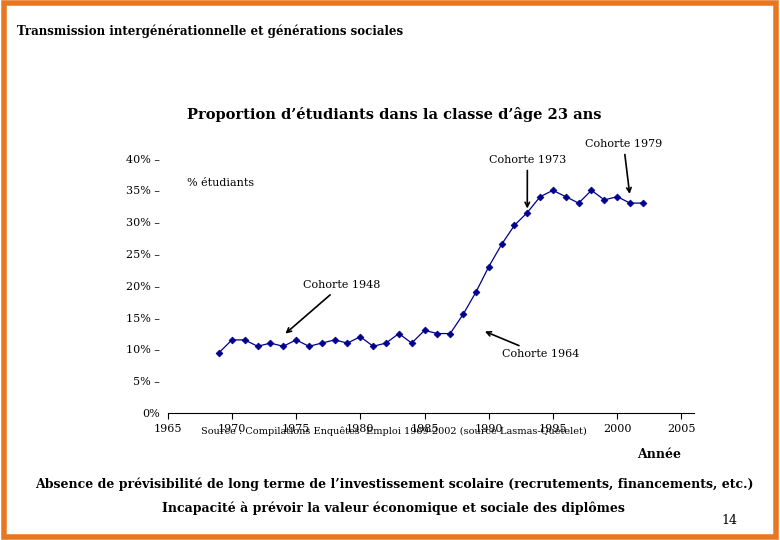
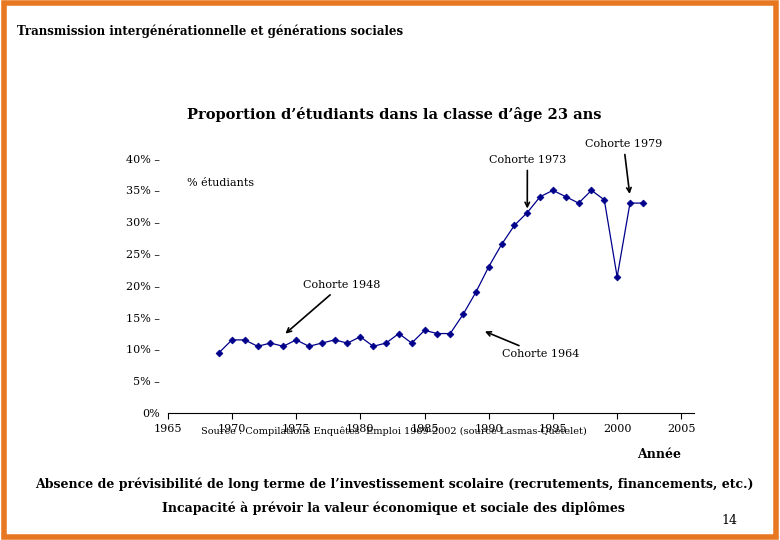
2000: 34.0% – -> 21.4% –
